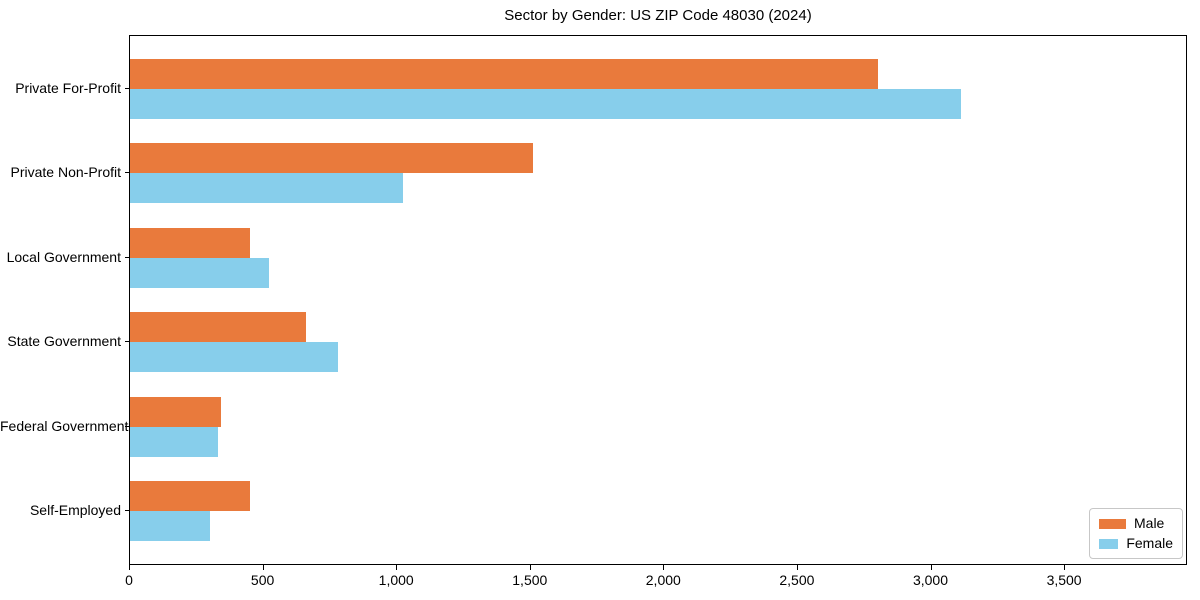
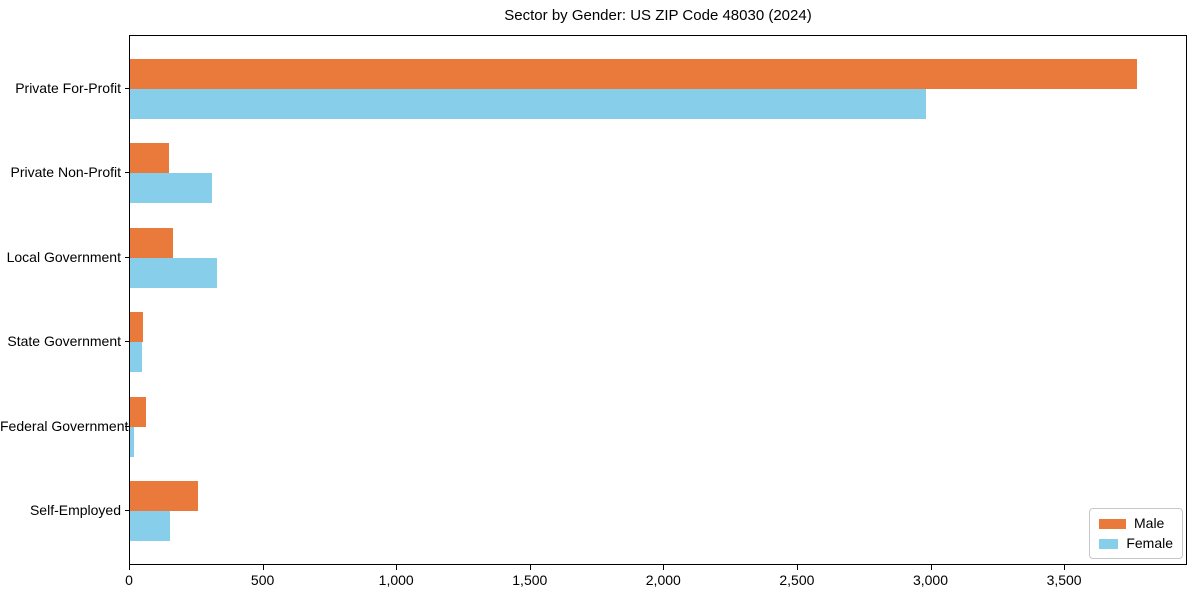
Male/Private For-Profit: 2800 -> 3770
Female/Private For-Profit: 3110 -> 2980
Male/Private Non-Profit: 1510 -> 140
Female/Private Non-Profit: 1020 -> 300
Male/Local Government: 450 -> 160
Female/Local Government: 520 -> 320
Male/State Government: 660 -> 50
Female/State Government: 780 -> 40
Male/Federal Government: 340 -> 60
Female/Federal Government: 330 -> 20
Male/Self-Employed: 450 -> 260
Female/Self-Employed: 300 -> 150
